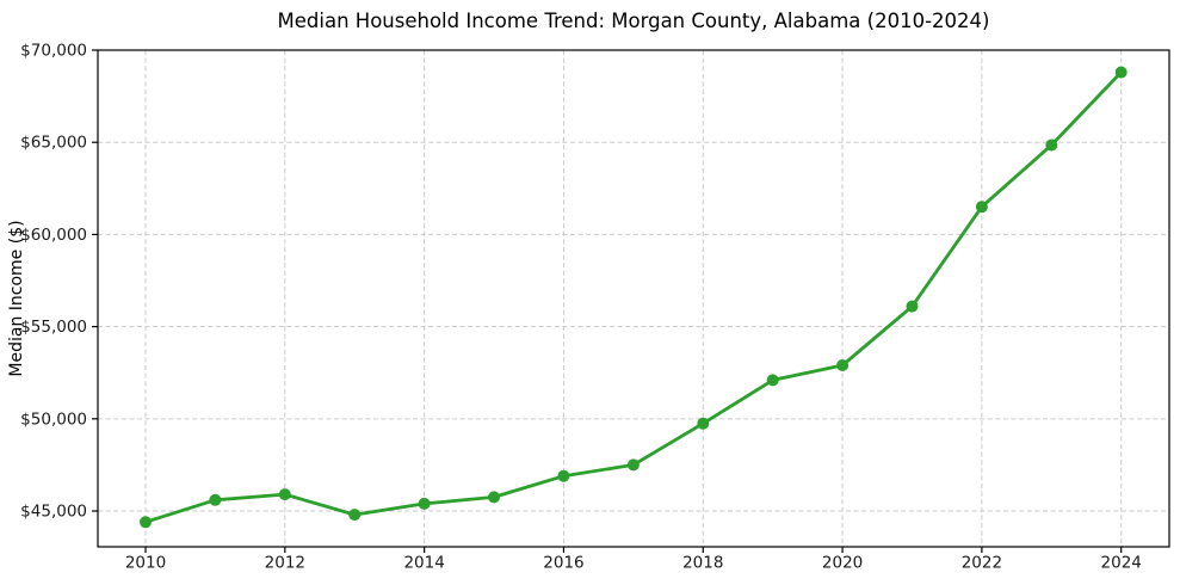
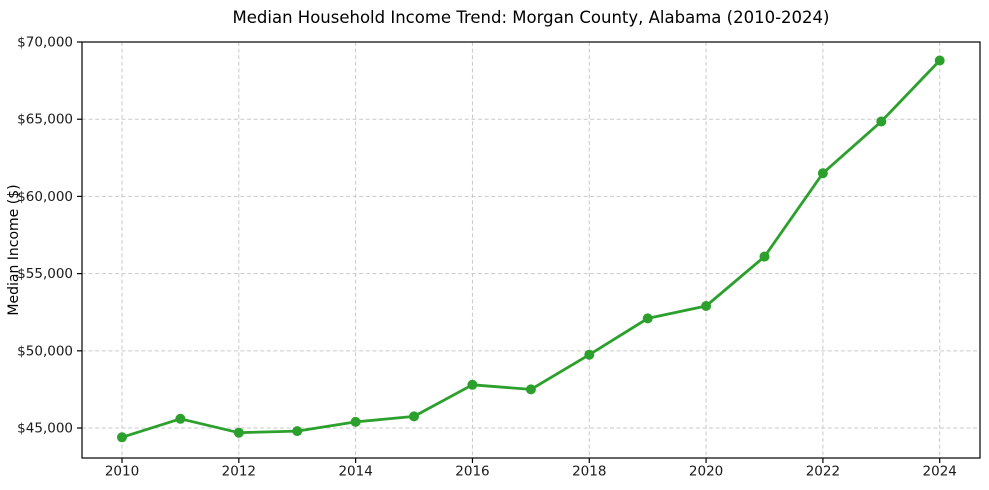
2012: $45900 -> $44700
2016: $46900 -> $47800
